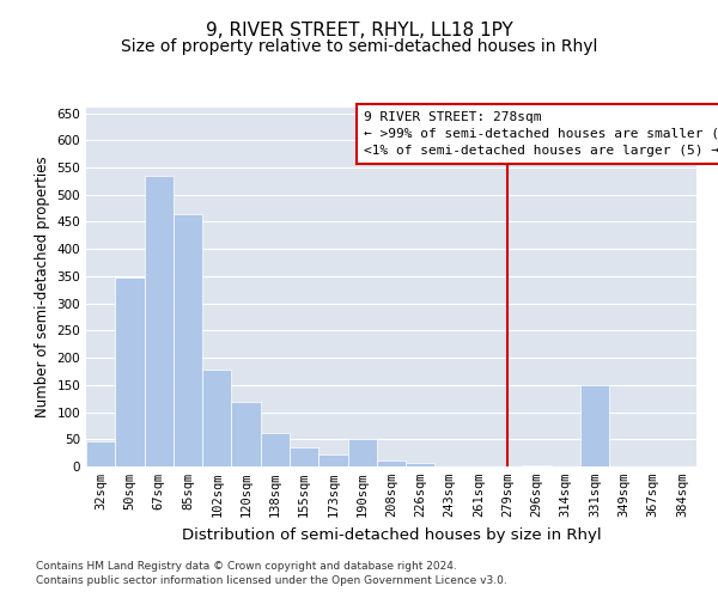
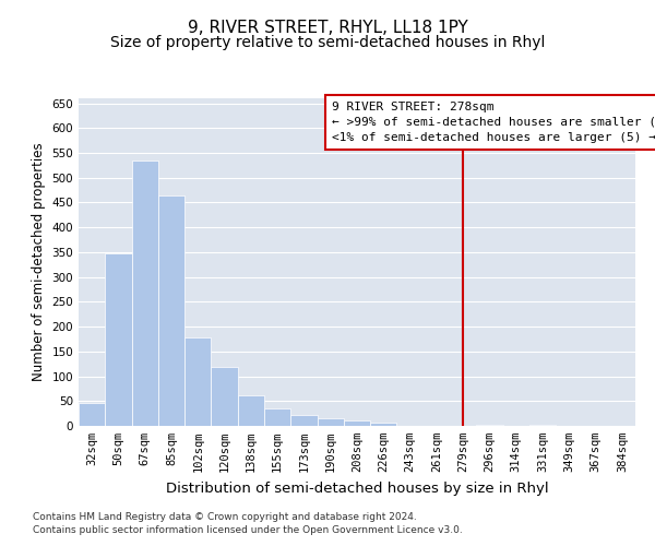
190sqm: 50 -> 15
331sqm: 150 -> 3
